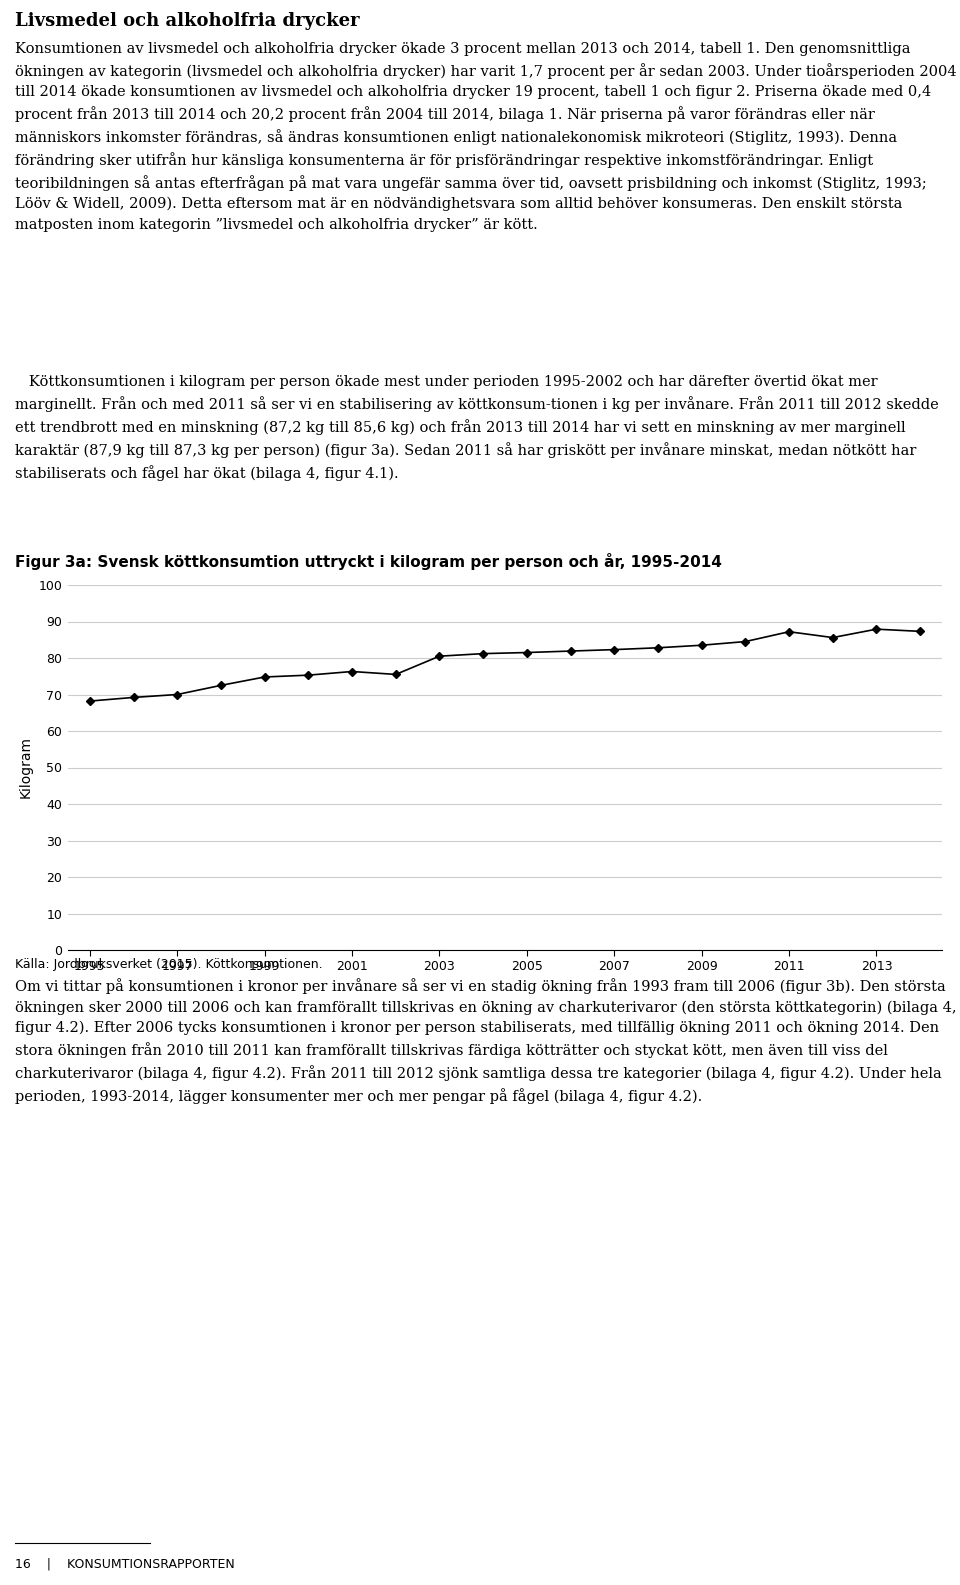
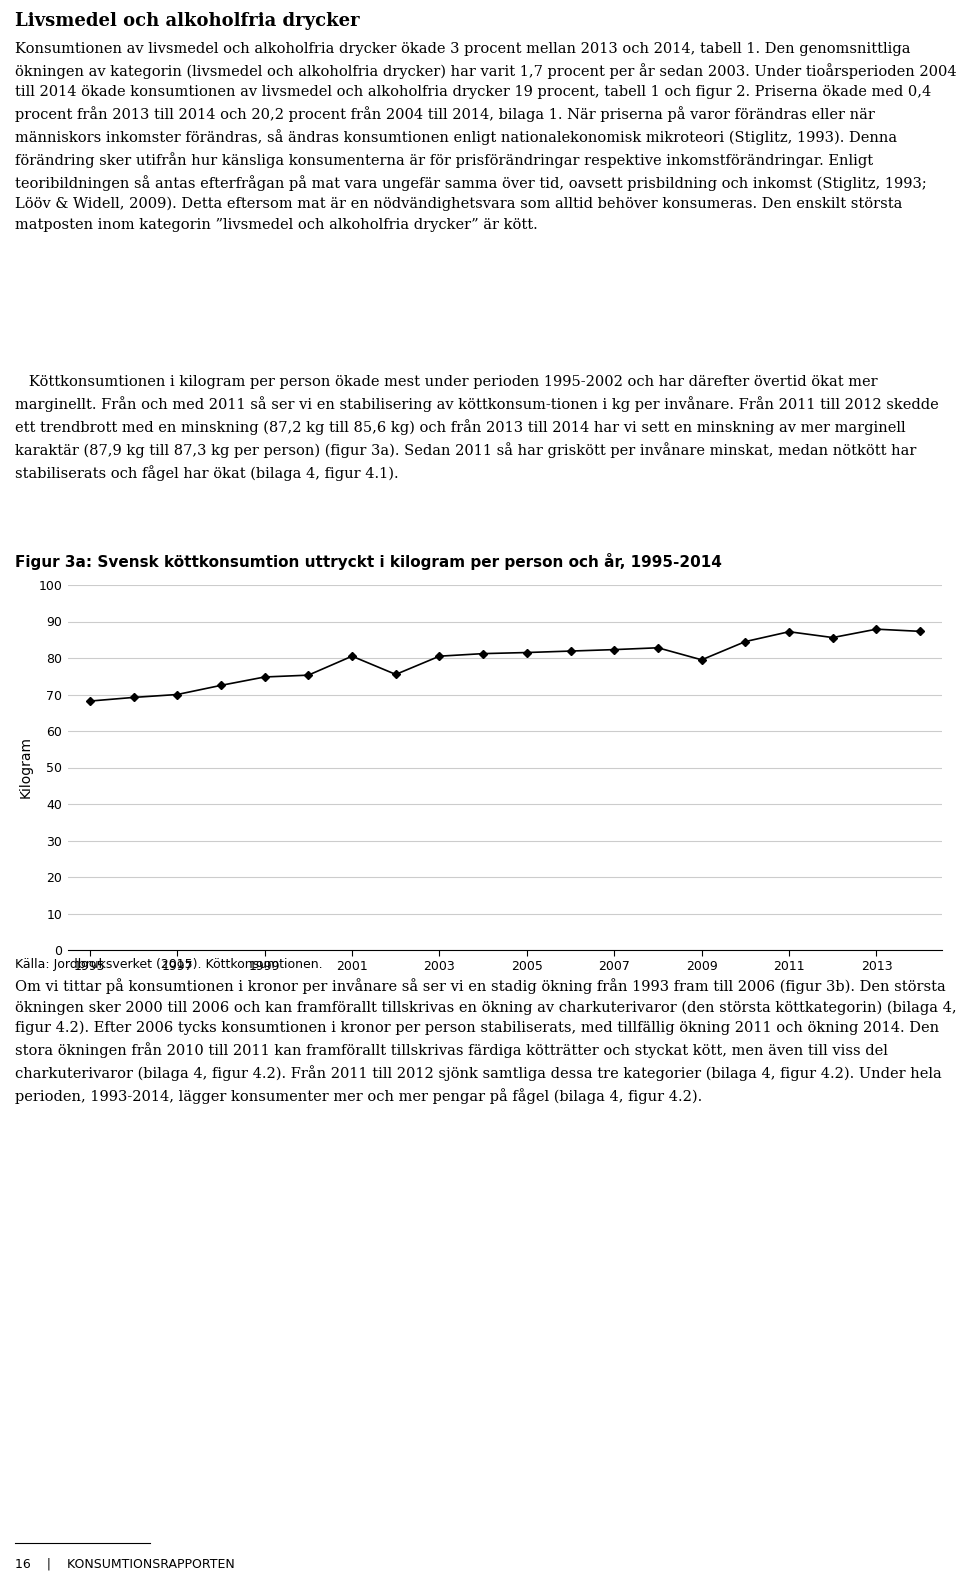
2001: 76.3 -> 80.5
2009: 83.5 -> 79.5
